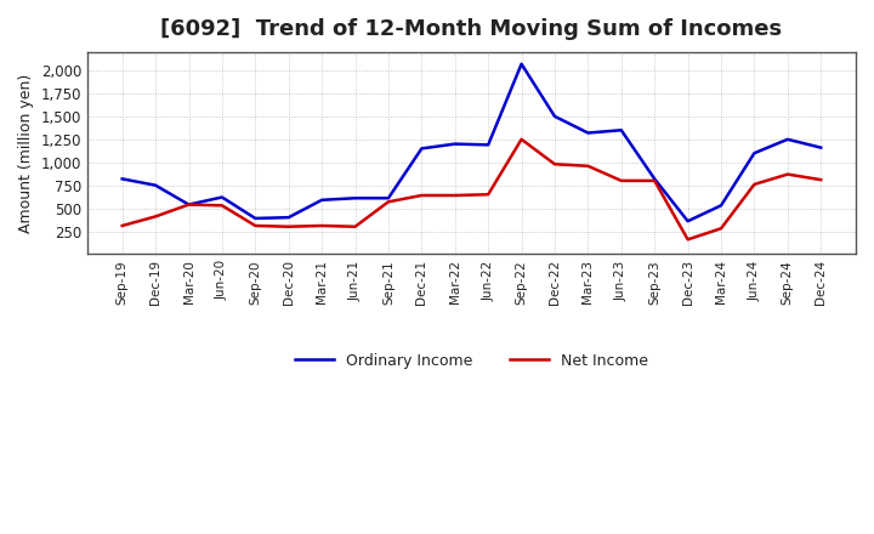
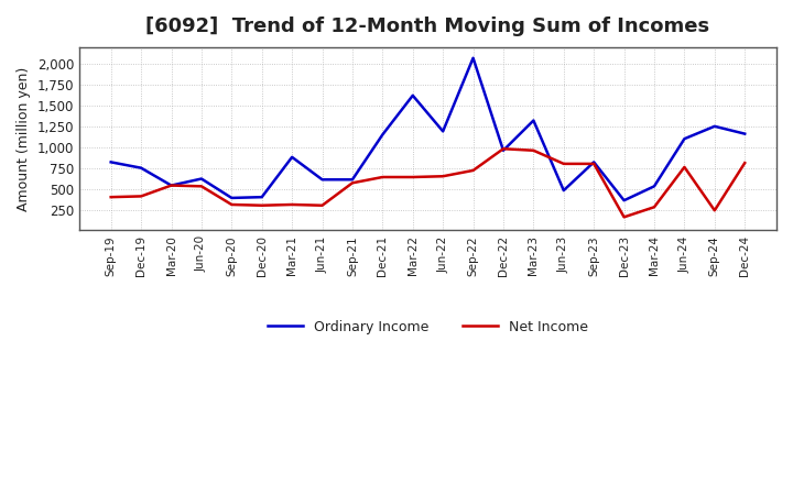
Net Income/Sep-19: 310 -> 400
Ordinary Income/Mar-21: 590 -> 880
Ordinary Income/Mar-22: 1,200 -> 1,620
Net Income/Sep-22: 1,250 -> 720
Ordinary Income/Dec-22: 1,500 -> 960
Ordinary Income/Jun-23: 1,350 -> 480
Net Income/Sep-24: 870 -> 240
